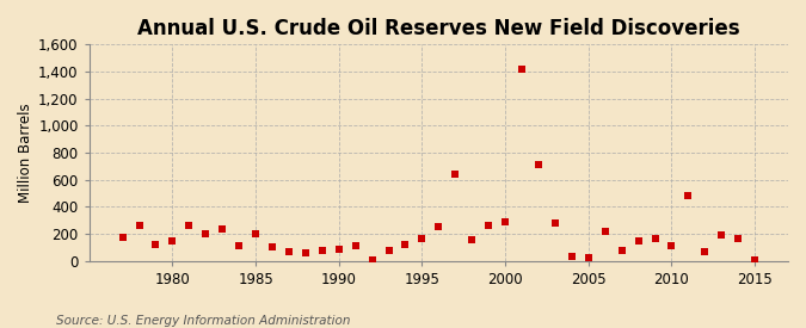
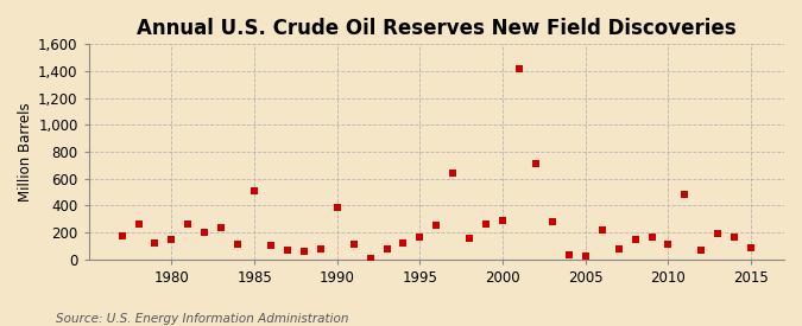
1985: 200 -> 510
1990: 90 -> 390
2015: 10 -> 90
